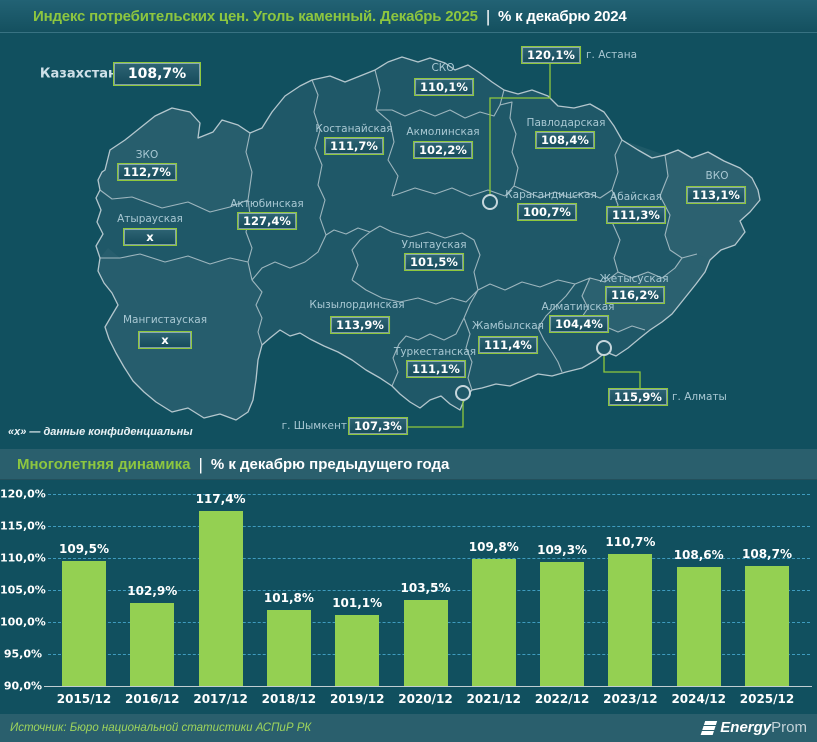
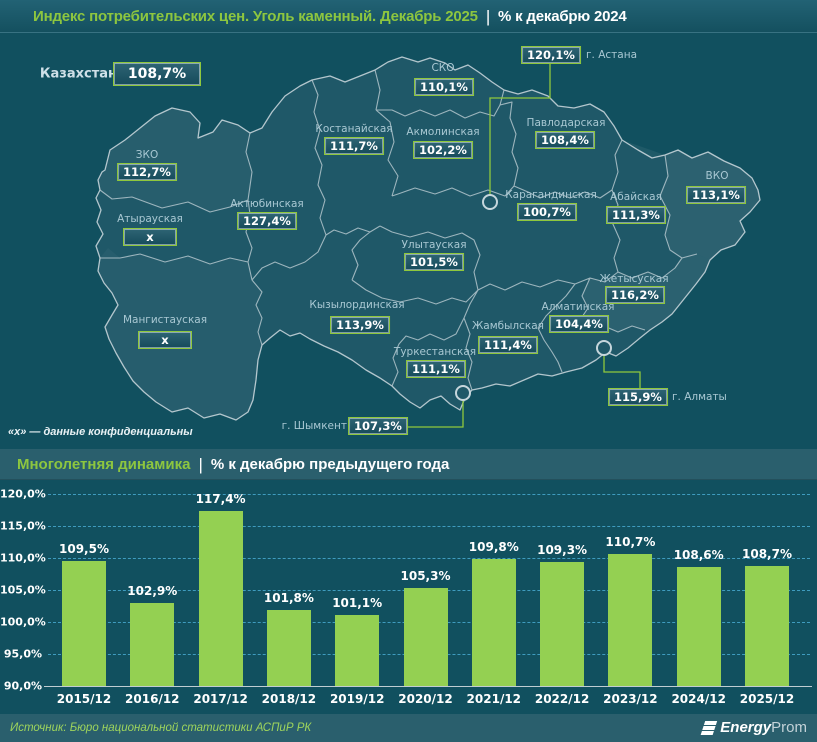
2020/12: 103,5% -> 105,3%
